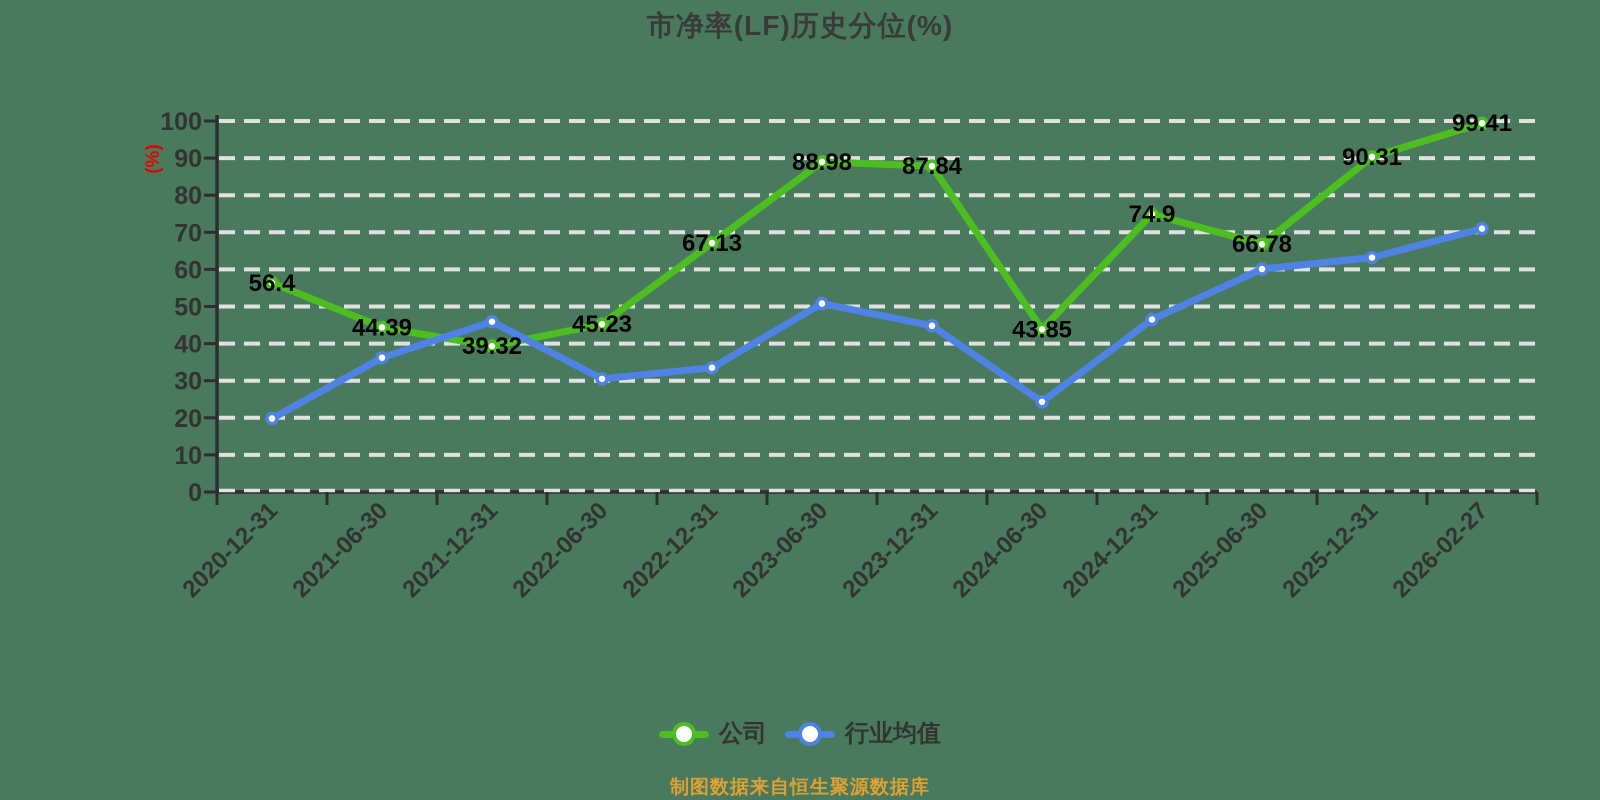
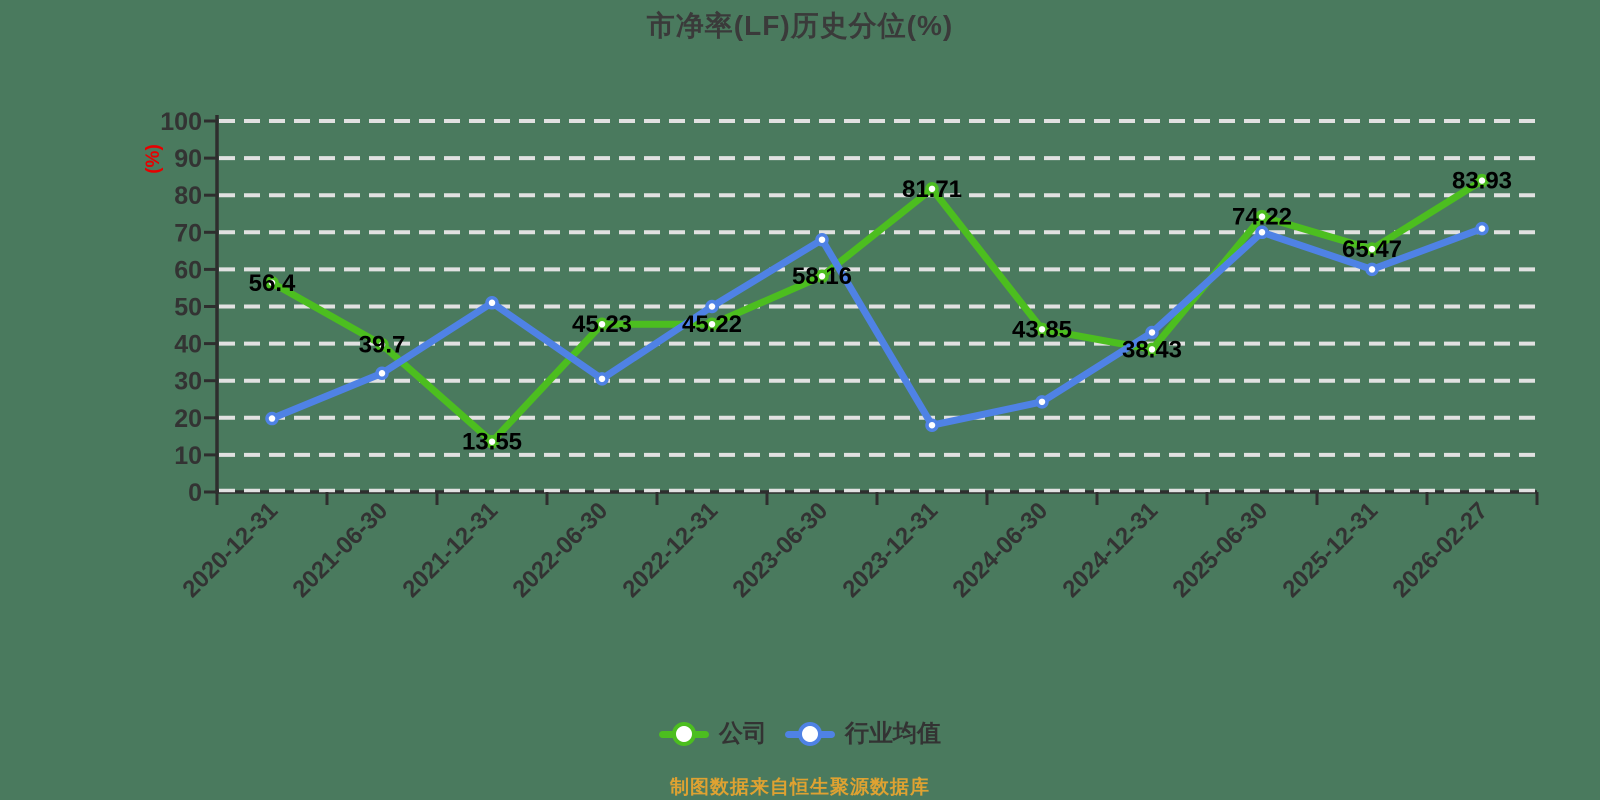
公司/2021-06-30: 44.39 -> 39.7
行业均值/2021-06-30: 36 -> 32
公司/2021-12-31: 39.32 -> 13.55
行业均值/2021-12-31: 46 -> 51
公司/2022-12-31: 67.13 -> 45.22
行业均值/2022-12-31: 34 -> 50
公司/2023-06-30: 88.98 -> 58.16
行业均值/2023-06-30: 51 -> 68
公司/2023-12-31: 87.84 -> 81.71
行业均值/2023-12-31: 45 -> 18
公司/2024-12-31: 74.9 -> 38.43
行业均值/2024-12-31: 46 -> 43
公司/2025-06-30: 66.78 -> 74.22
行业均值/2025-06-30: 60 -> 70
公司/2025-12-31: 90.31 -> 65.47
行业均值/2025-12-31: 63 -> 60
公司/2026-02-27: 99.41 -> 83.93
